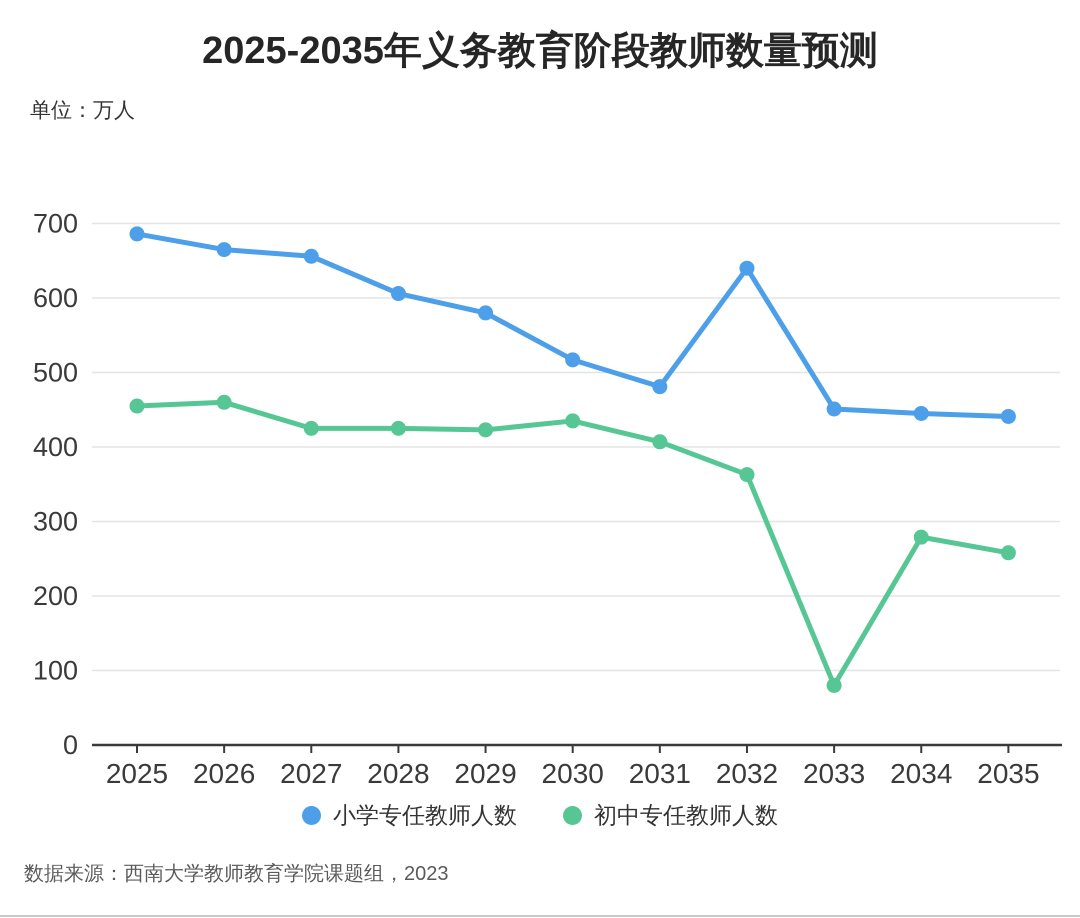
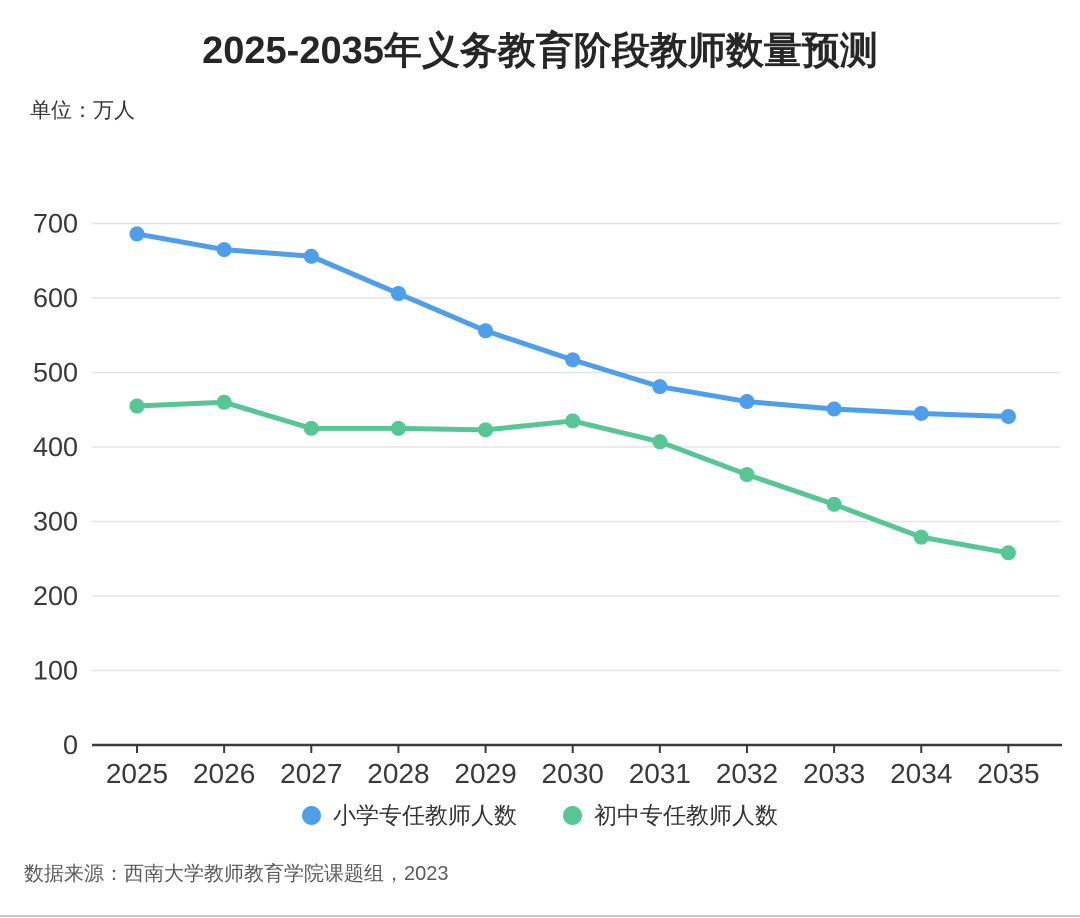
小学专任教师人数/2029: 580 -> 560
小学专任教师人数/2032: 640 -> 460
初中专任教师人数/2033: 80 -> 320
